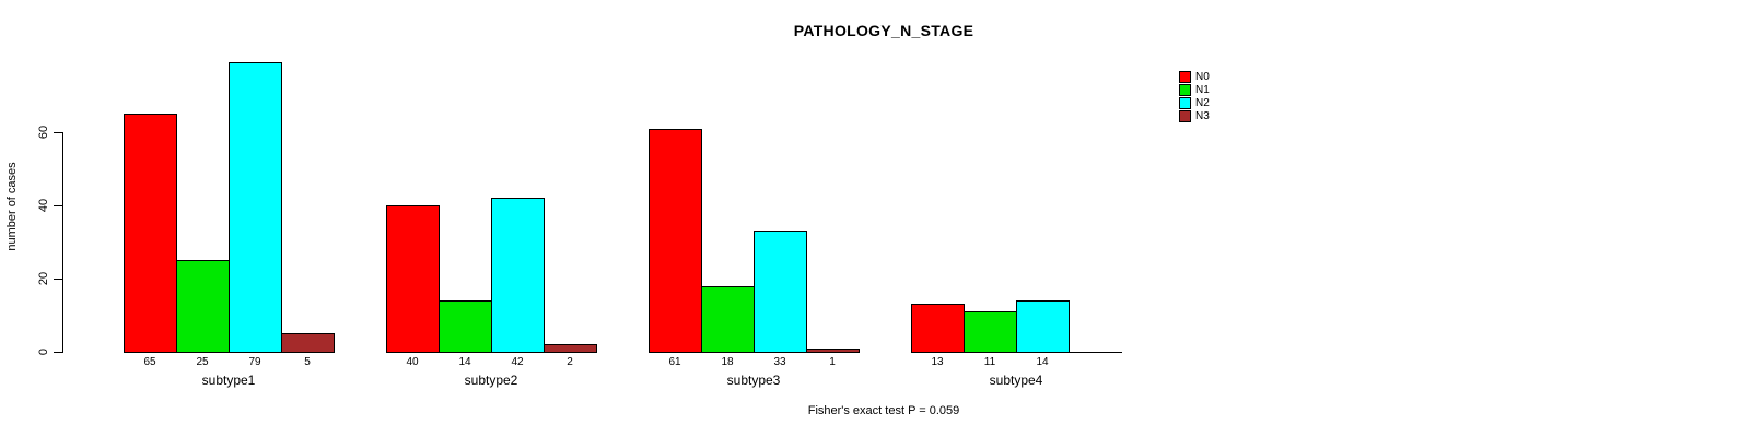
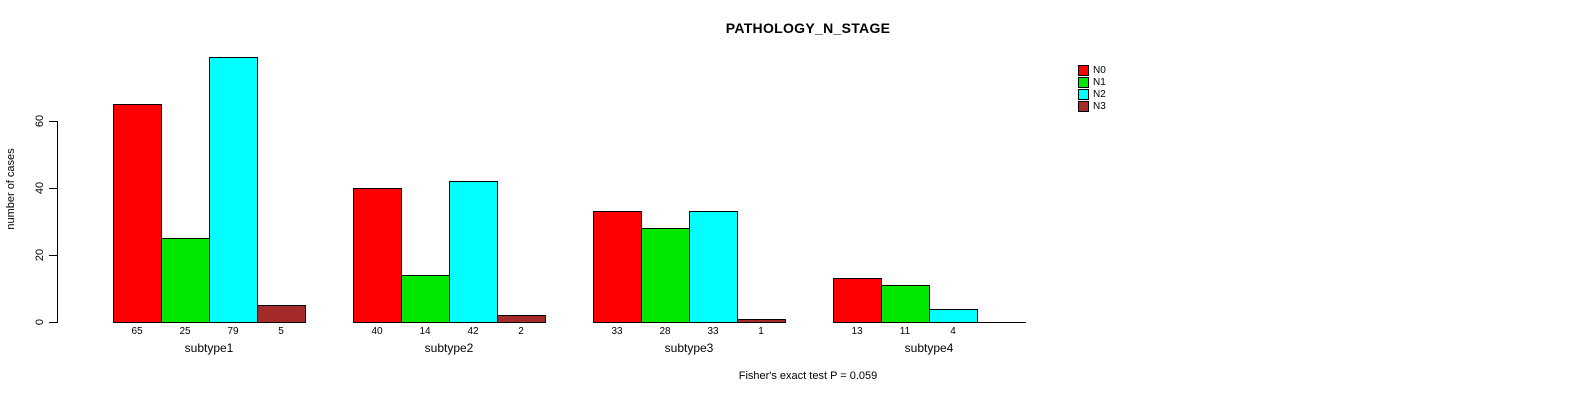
N0/subtype3: 61 -> 33
N1/subtype3: 18 -> 28
N2/subtype4: 14 -> 4
